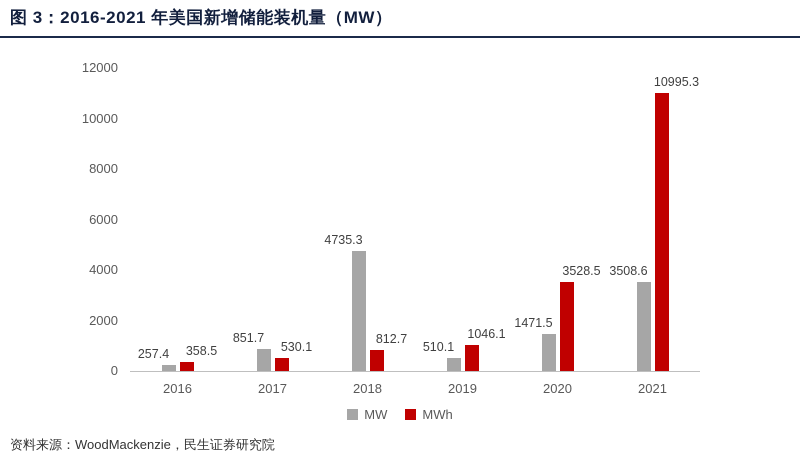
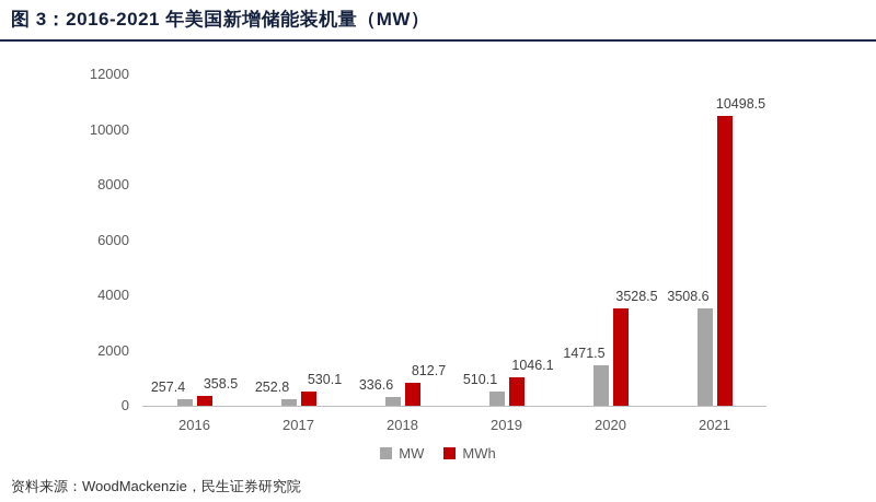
MW/2017: 851.7 -> 252.8
MW/2018: 4735.3 -> 336.6
MWh/2021: 10995.3 -> 10498.5
